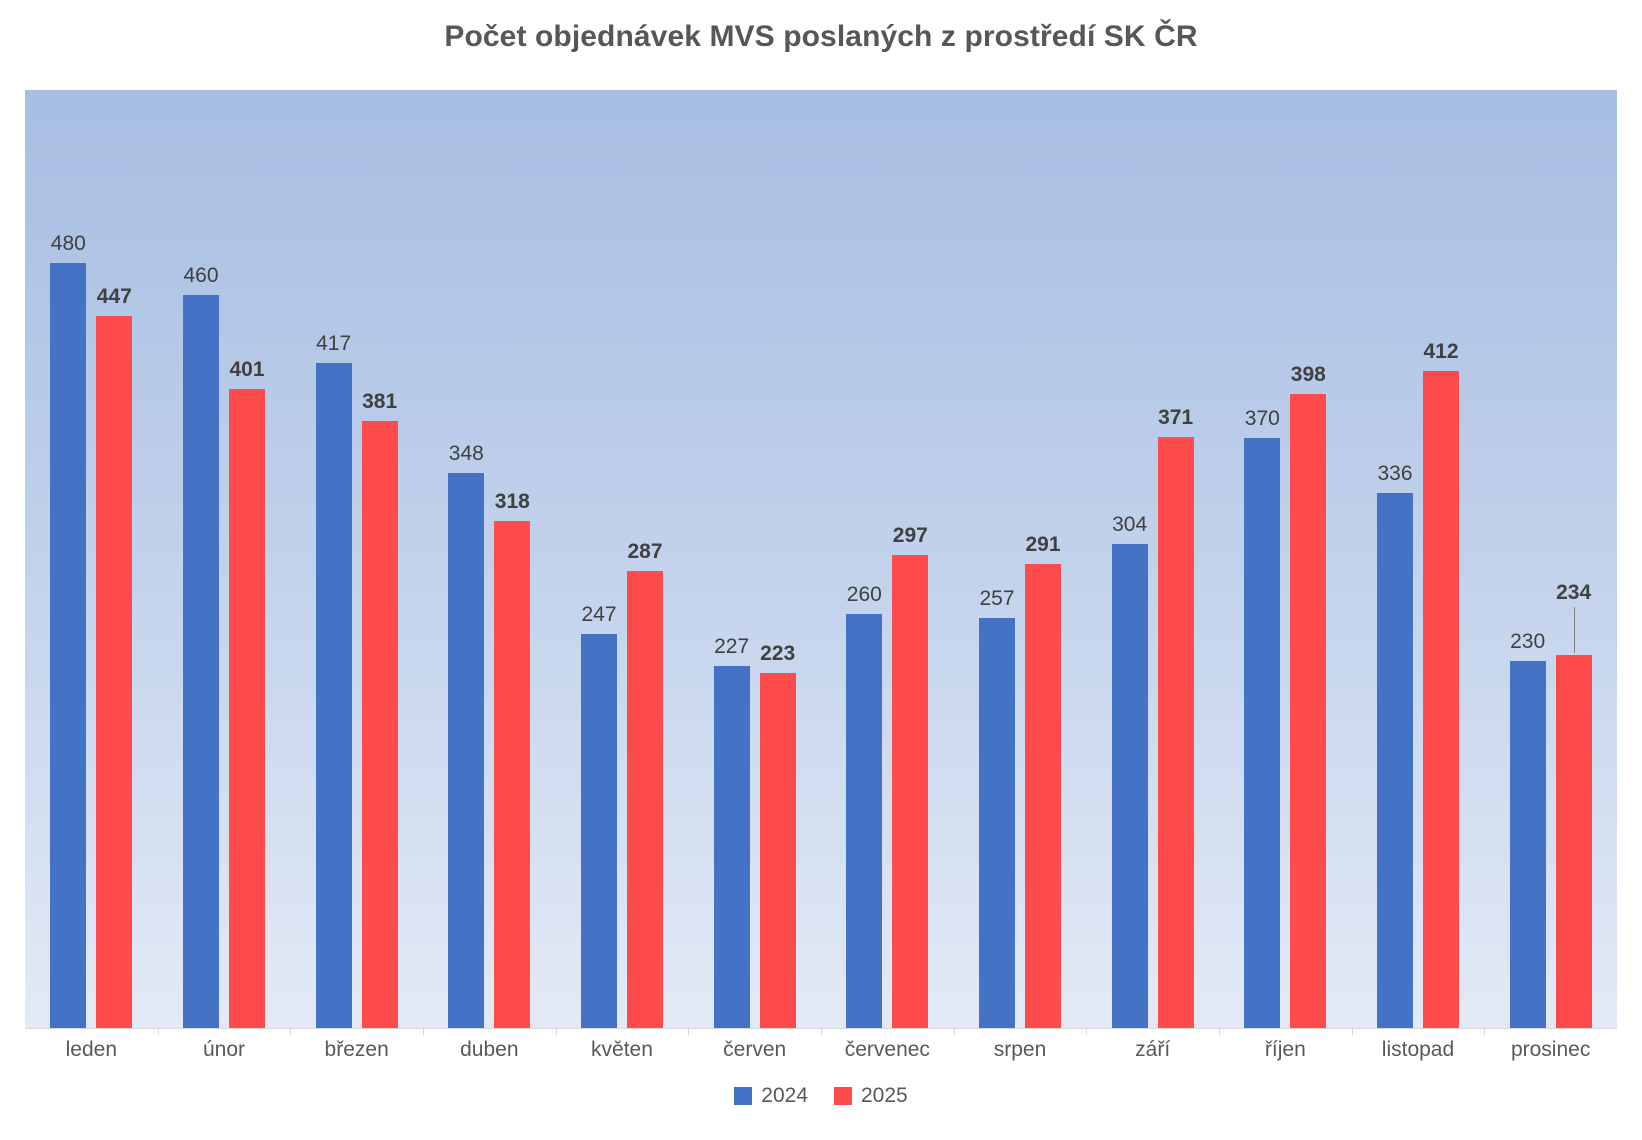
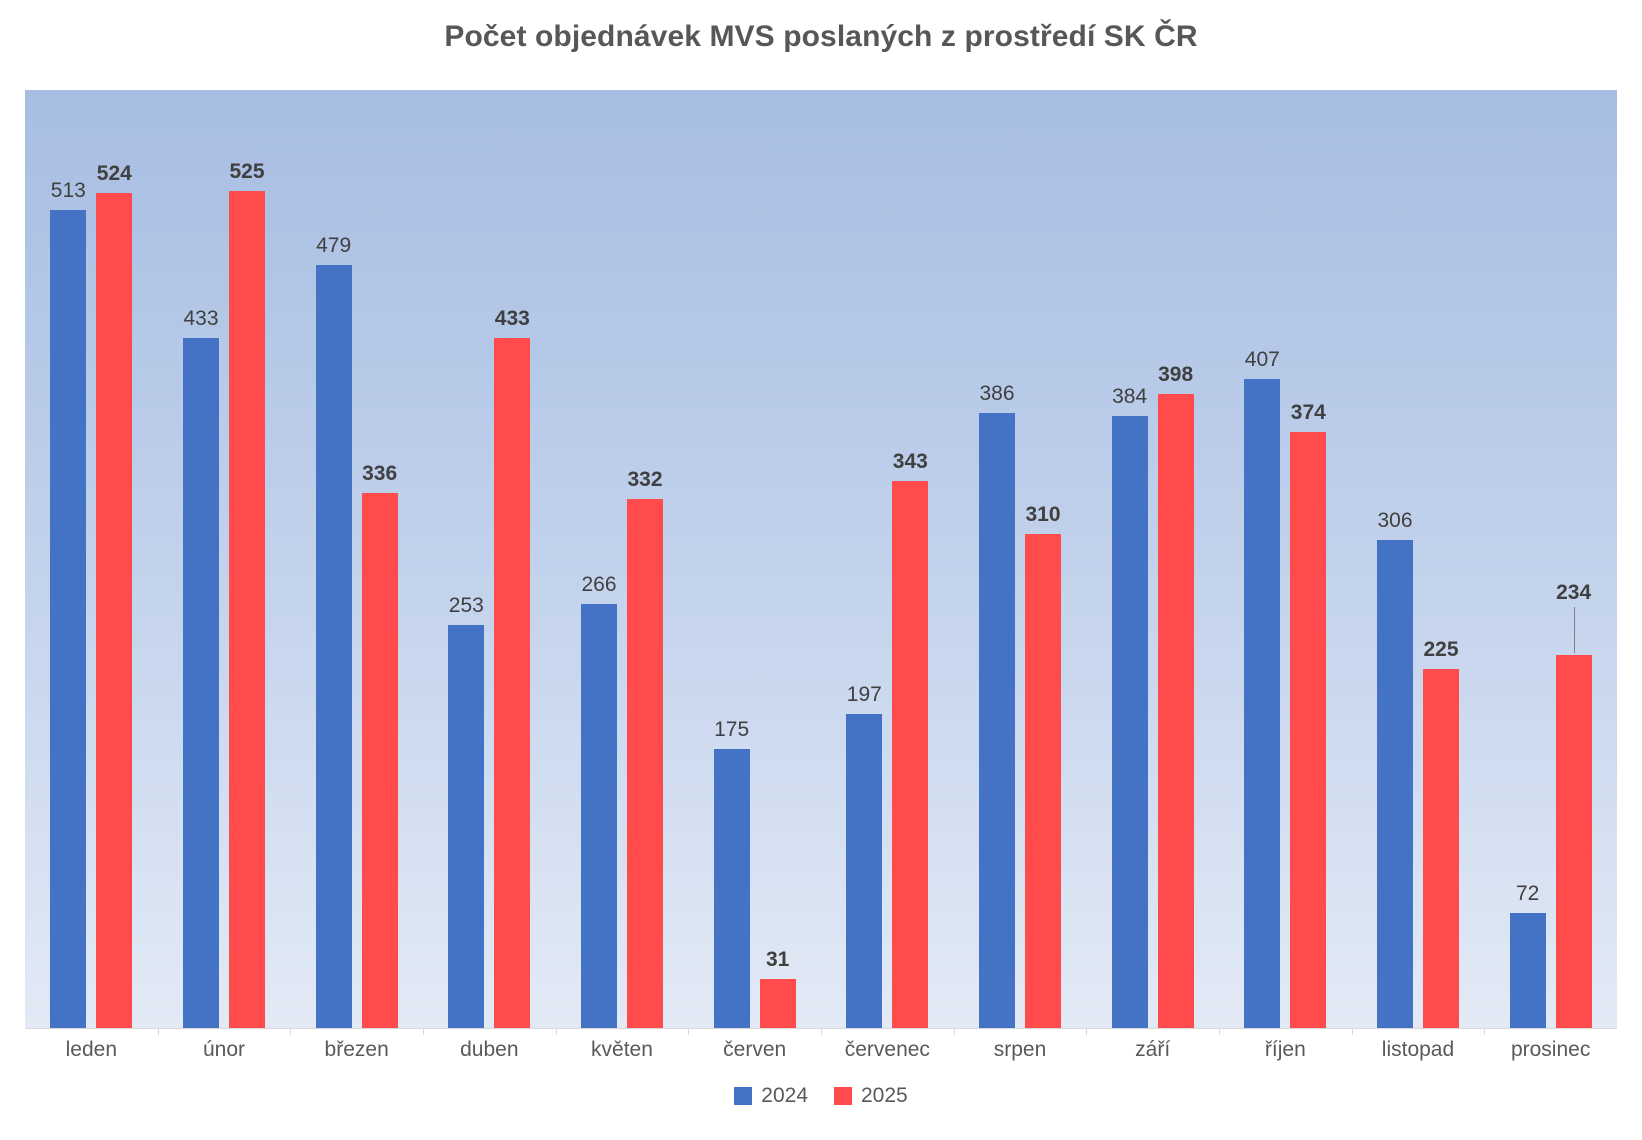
2024/leden: 480 -> 513
2025/leden: 447 -> 524
2024/únor: 460 -> 433
2025/únor: 401 -> 525
2024/březen: 417 -> 479
2025/březen: 381 -> 336
2024/duben: 348 -> 253
2025/duben: 318 -> 433
2024/květen: 247 -> 266
2025/květen: 287 -> 332
2024/červen: 227 -> 175
2025/červen: 223 -> 31
2024/červenec: 260 -> 197
2025/červenec: 297 -> 343
2024/srpen: 257 -> 386
2025/srpen: 291 -> 310
2024/září: 304 -> 384
2025/září: 371 -> 398
2024/říjen: 370 -> 407
2025/říjen: 398 -> 374
2024/listopad: 336 -> 306
2025/listopad: 412 -> 225
2024/prosinec: 230 -> 72
